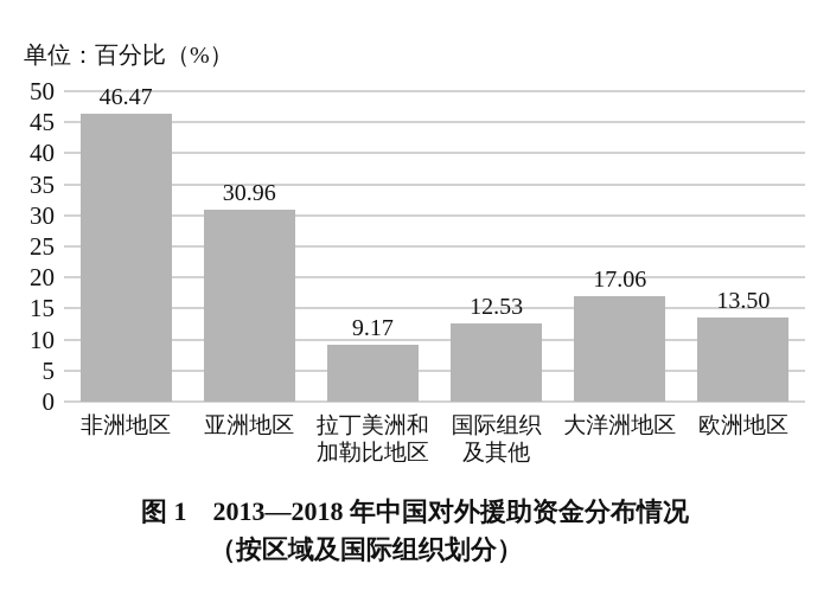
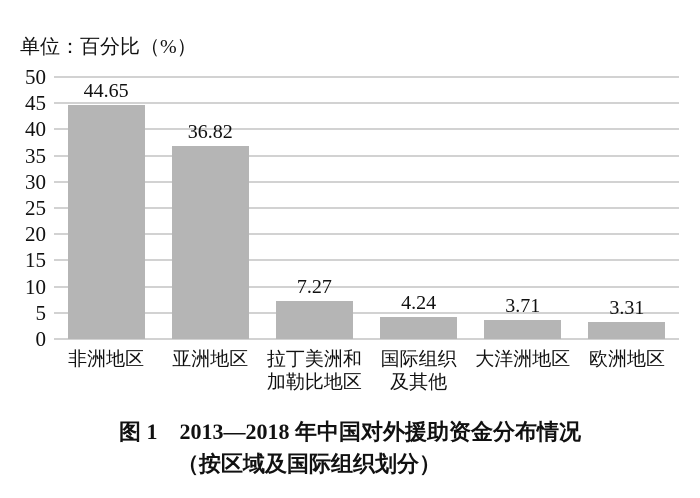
非洲地区: 46.47 -> 44.65
亚洲地区: 30.96 -> 36.82
拉丁美洲和 加勒比地区: 9.17 -> 7.27
国际组织 及其他: 12.53 -> 4.24
大洋洲地区: 17.06 -> 3.71
欧洲地区: 13.50 -> 3.31
